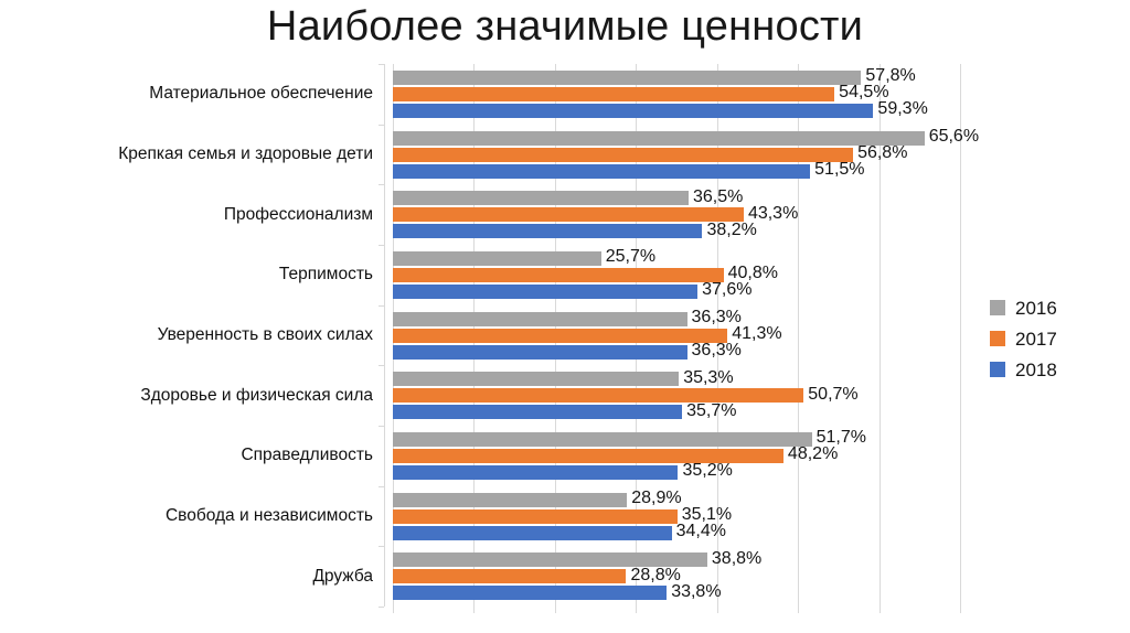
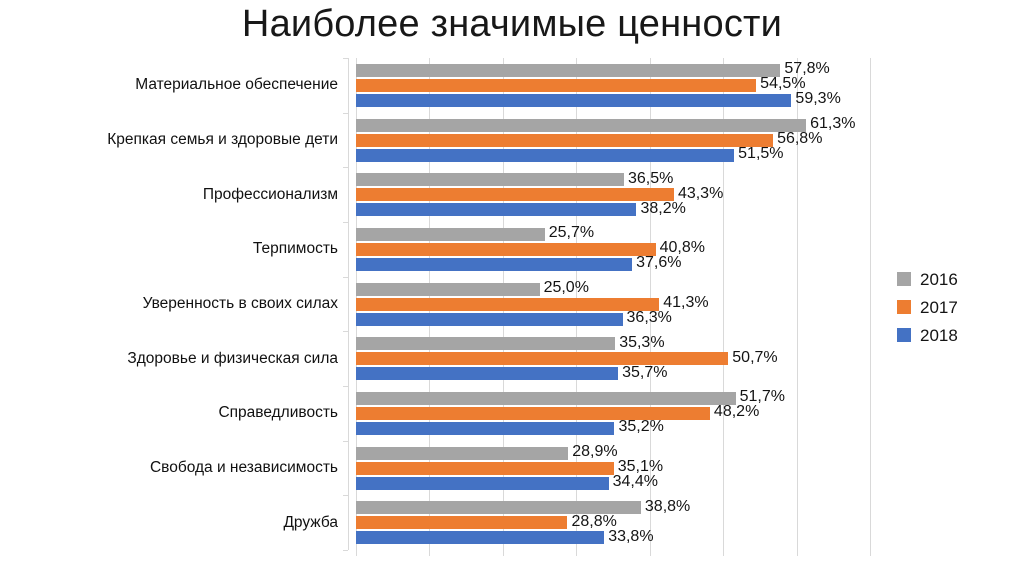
2016/Крепкая семья и здоровые дети: 65,6% -> 61,3%
2016/Уверенность в своих силах: 36,3% -> 25,0%
